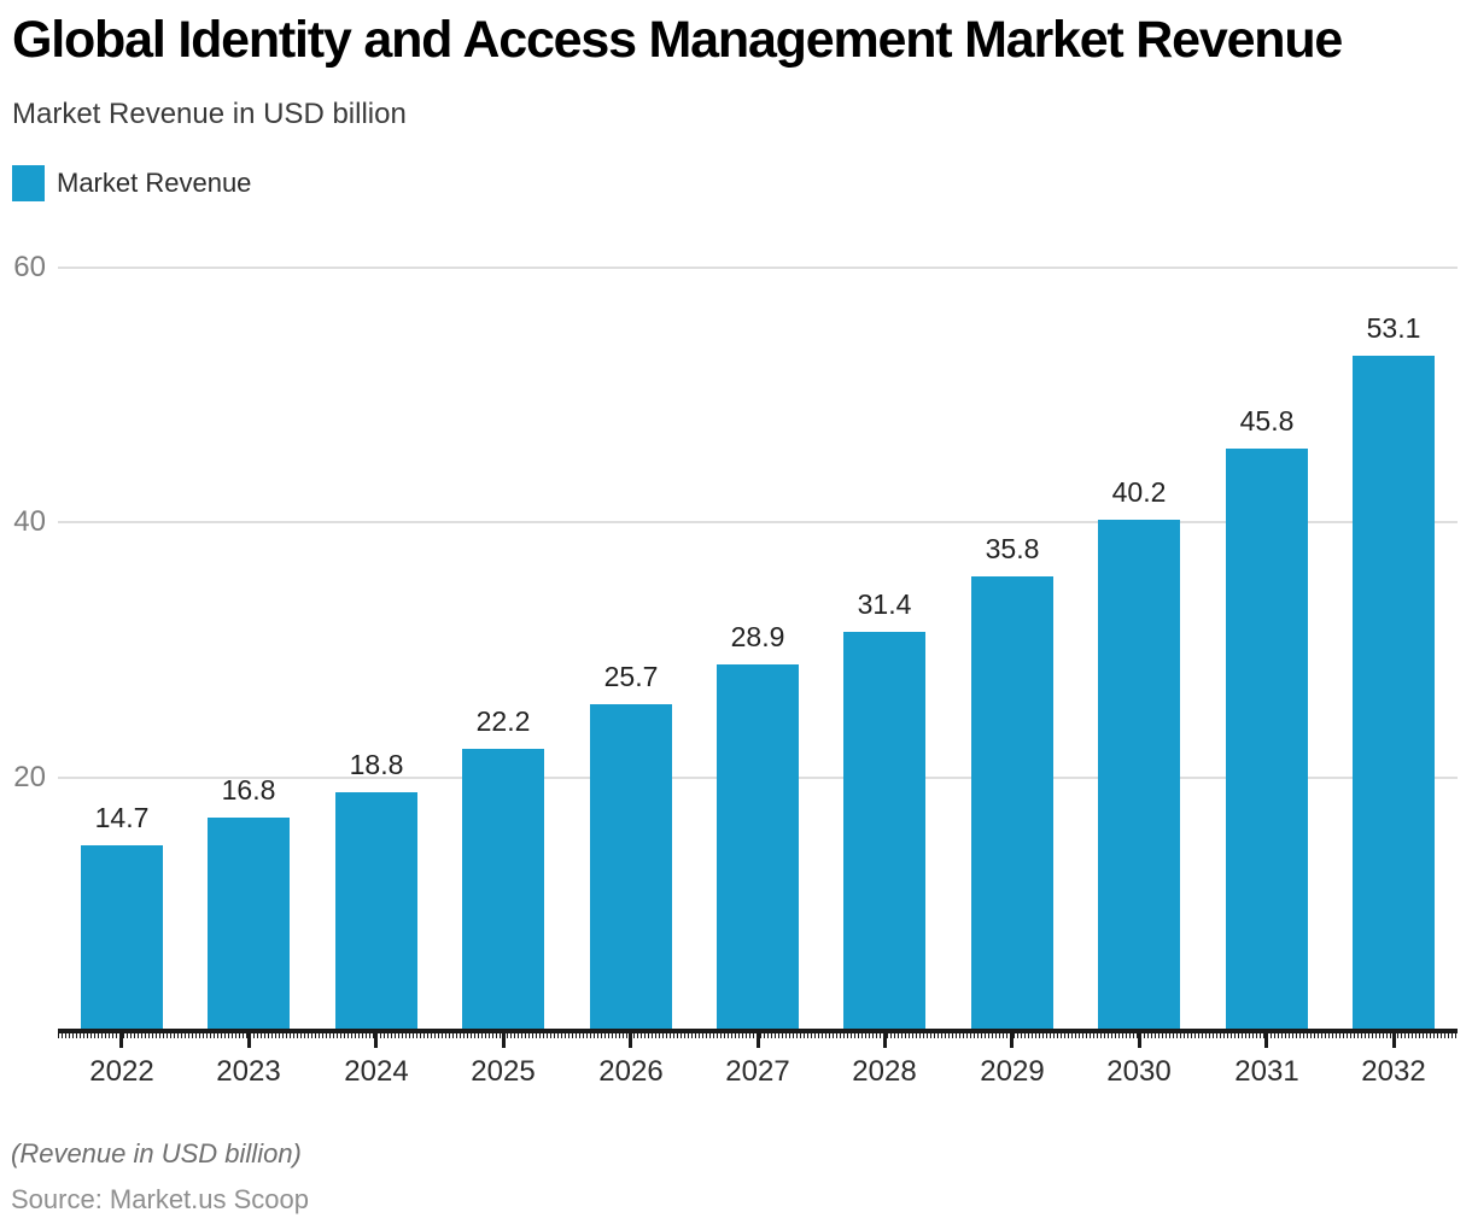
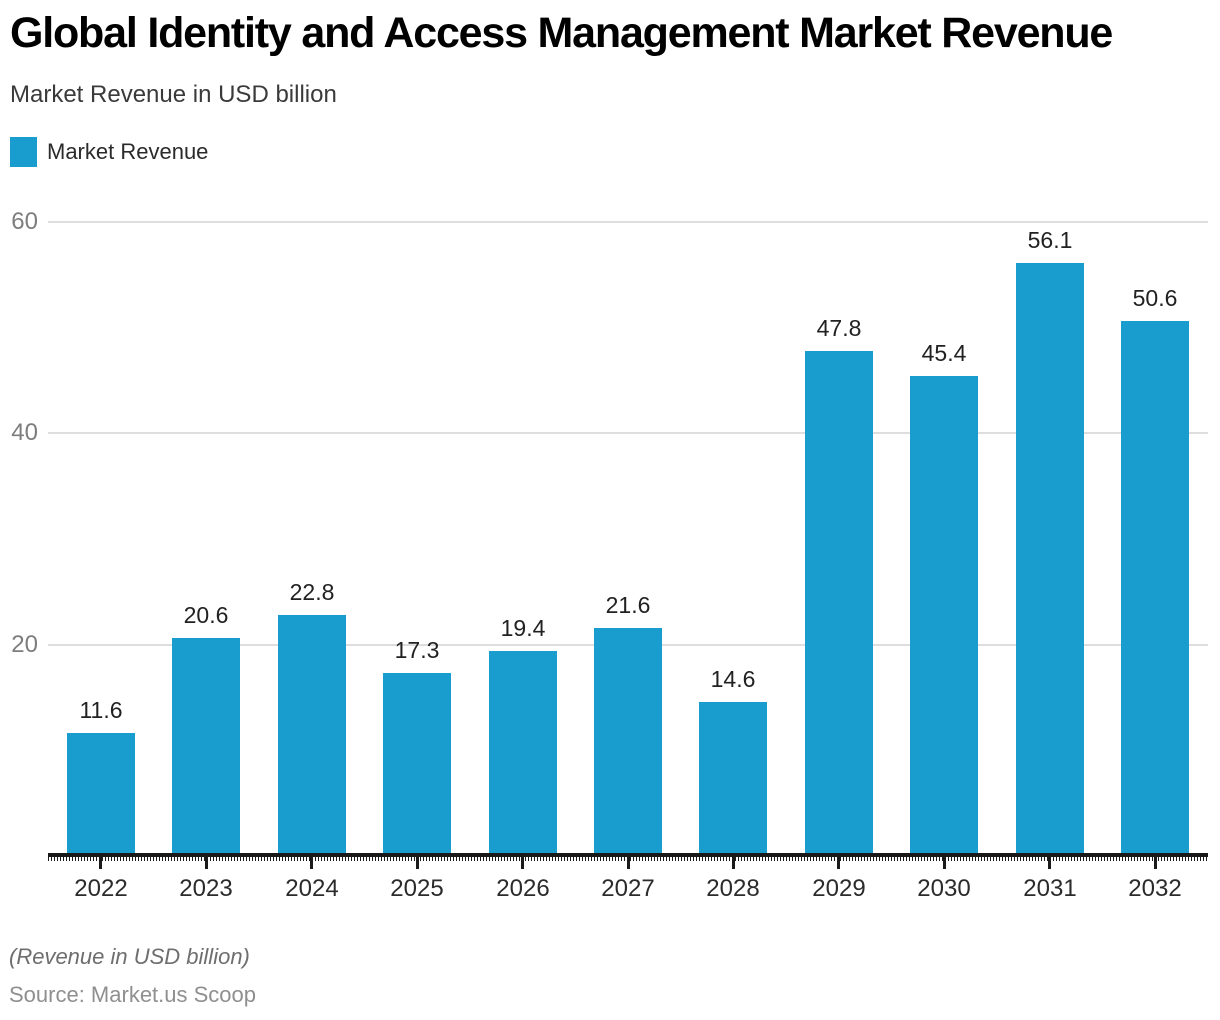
2022: 14.7 -> 11.6
2023: 16.8 -> 20.6
2024: 18.8 -> 22.8
2025: 22.2 -> 17.3
2026: 25.7 -> 19.4
2027: 28.9 -> 21.6
2028: 31.4 -> 14.6
2029: 35.8 -> 47.8
2030: 40.2 -> 45.4
2031: 45.8 -> 56.1
2032: 53.1 -> 50.6
